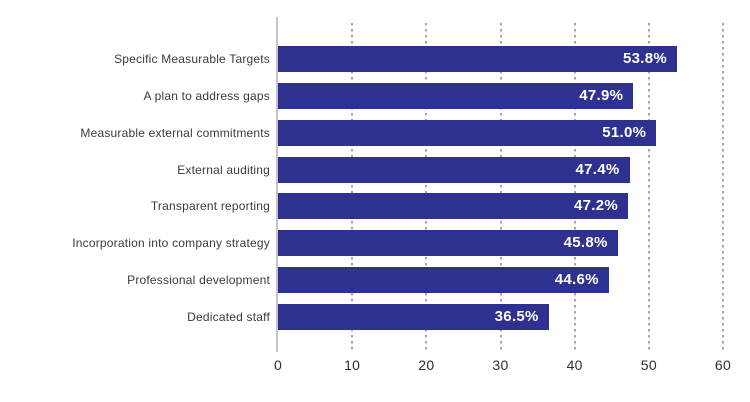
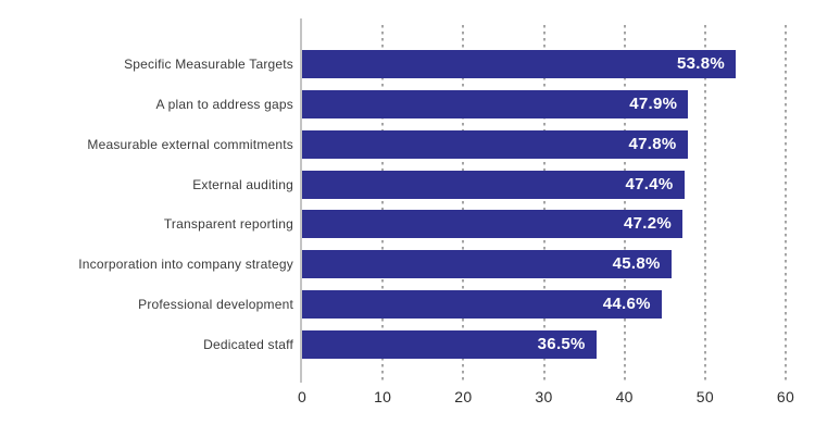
Measurable external commitments: 51.0% -> 47.8%
